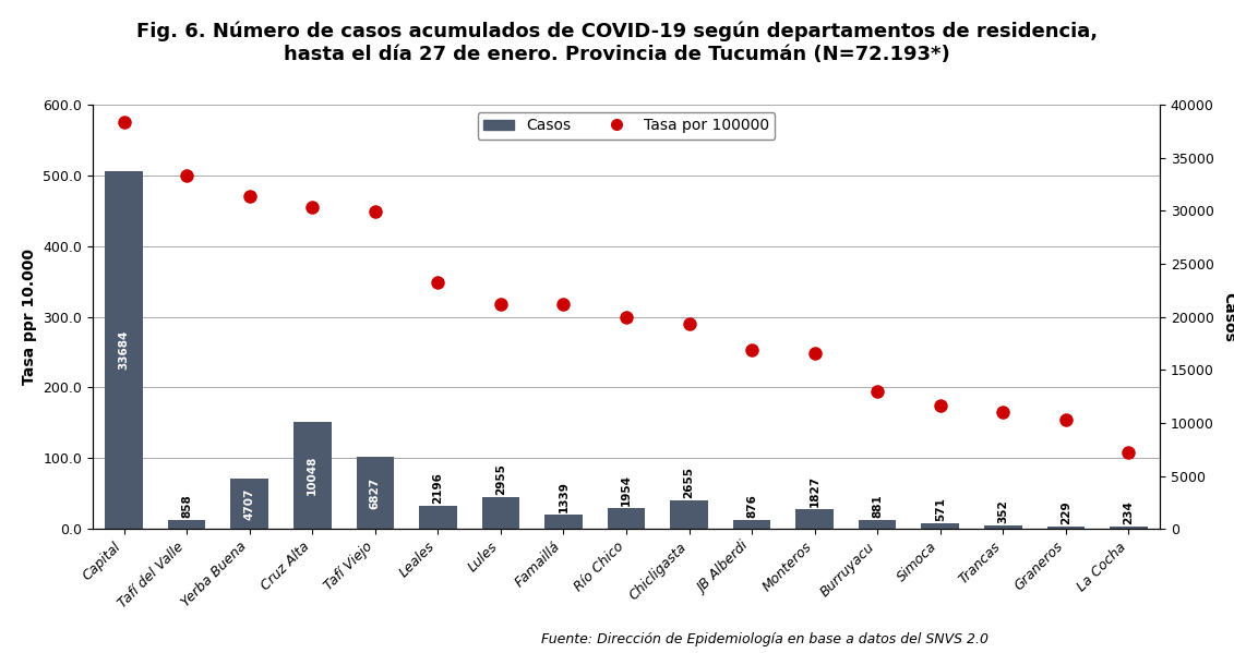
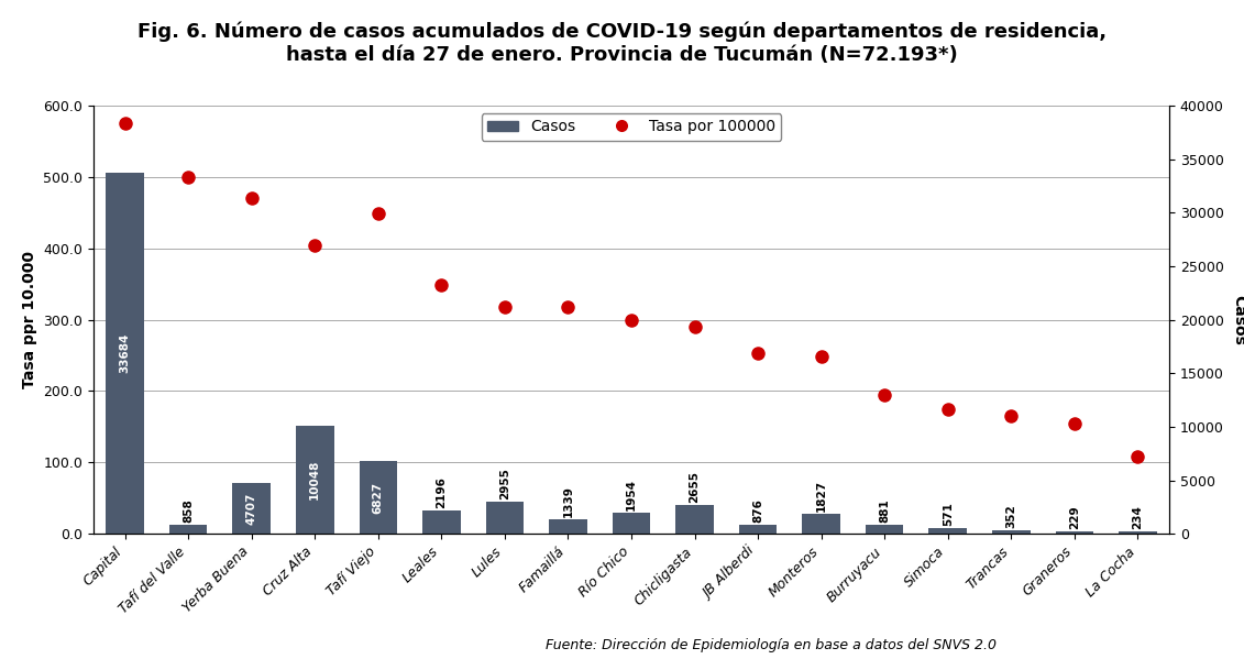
Tasa por 100000/Cruz Alta: 455 -> 404
